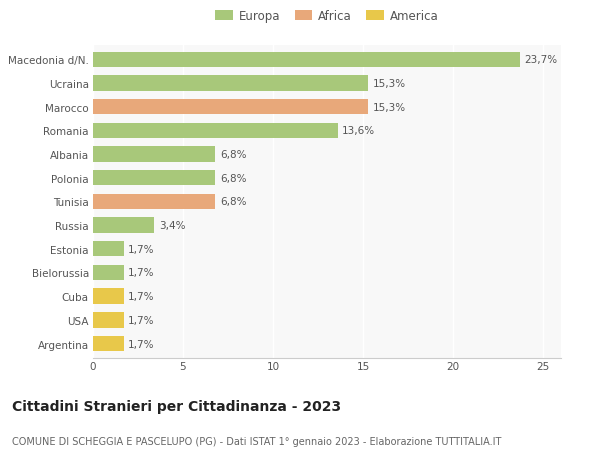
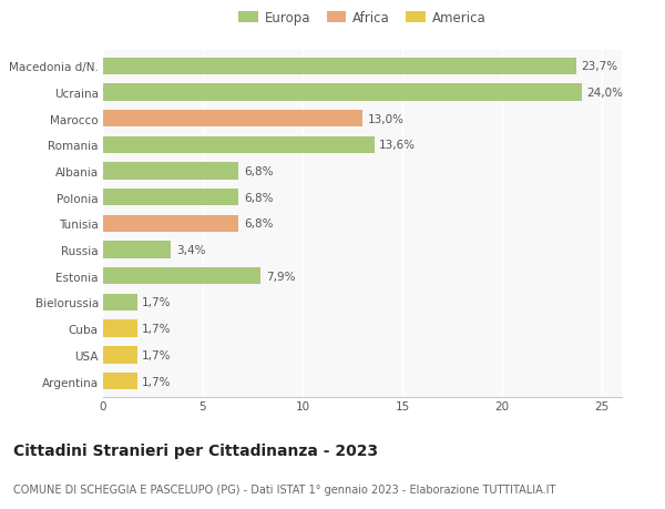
Ucraina: 15,3% -> 24,0%
Marocco: 15,3% -> 13,0%
Estonia: 1,7% -> 7,9%
